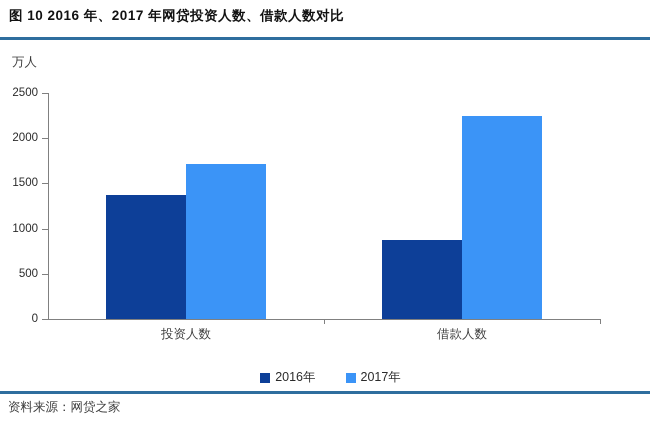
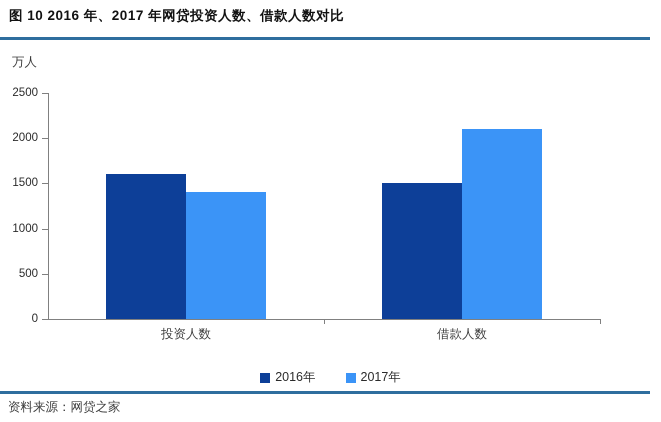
2016年/投资人数: 1400 -> 1600
2017年/投资人数: 1700 -> 1400
2016年/借款人数: 900 -> 1500
2017年/借款人数: 2200 -> 2100
